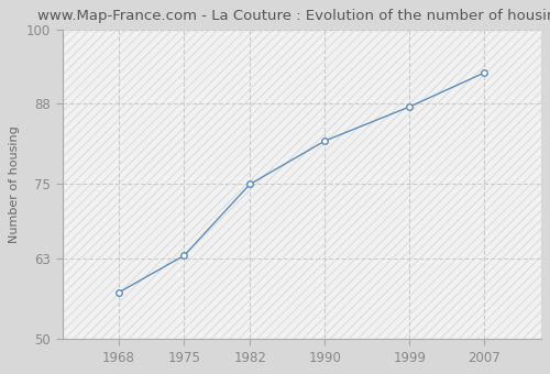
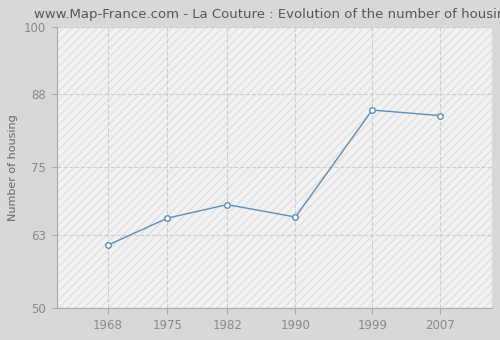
1968: 57.5 -> 61.2
1975: 63.5 -> 66.0
1982: 75.0 -> 68.4
1990: 82.0 -> 66.2
1999: 87.5 -> 85.2
2007: 93.0 -> 84.2
